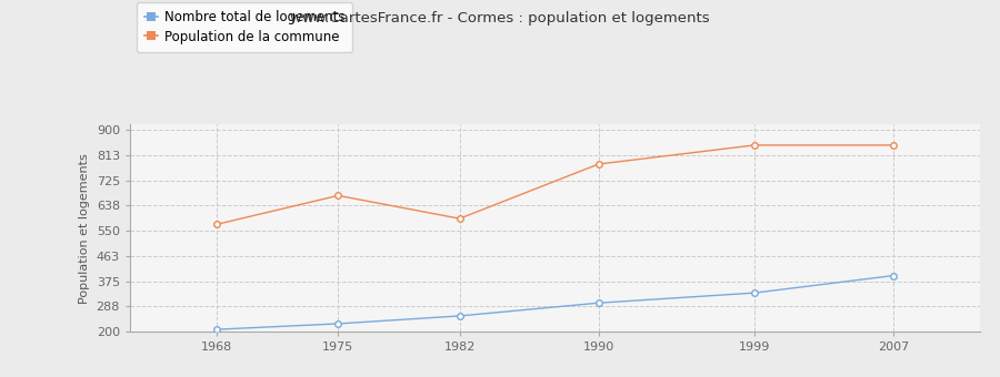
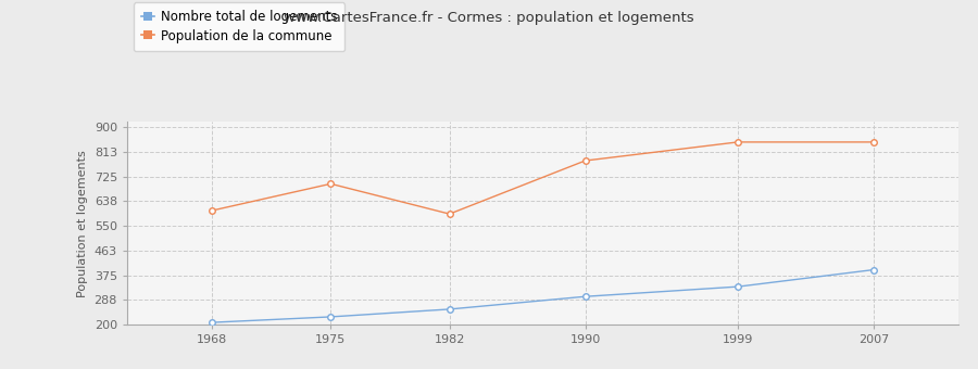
Population de la commune/1968: 573 -> 605
Population de la commune/1975: 673 -> 700
